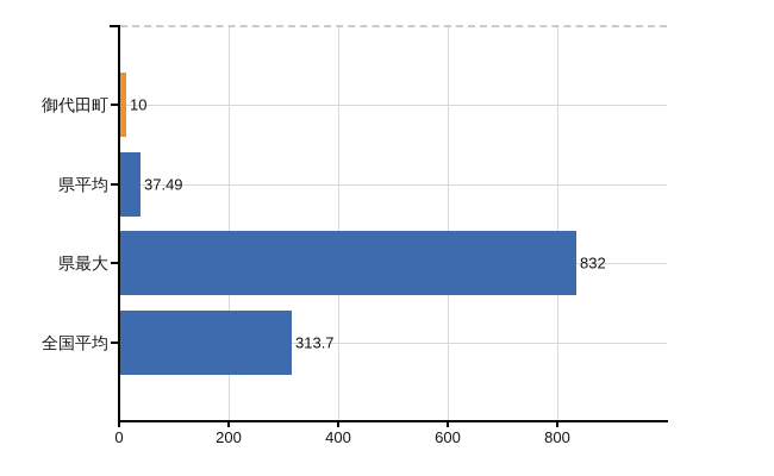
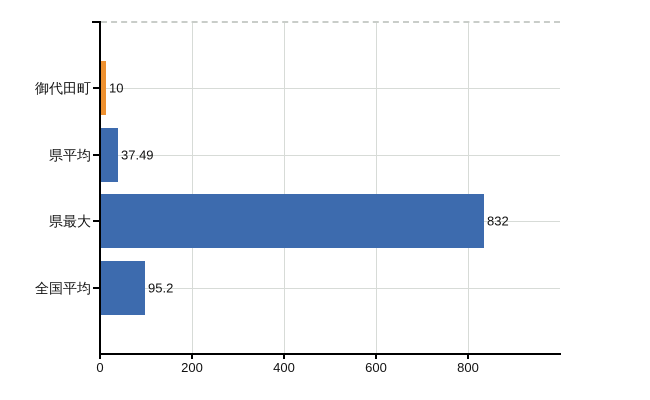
全国平均: 313.7 -> 95.2
